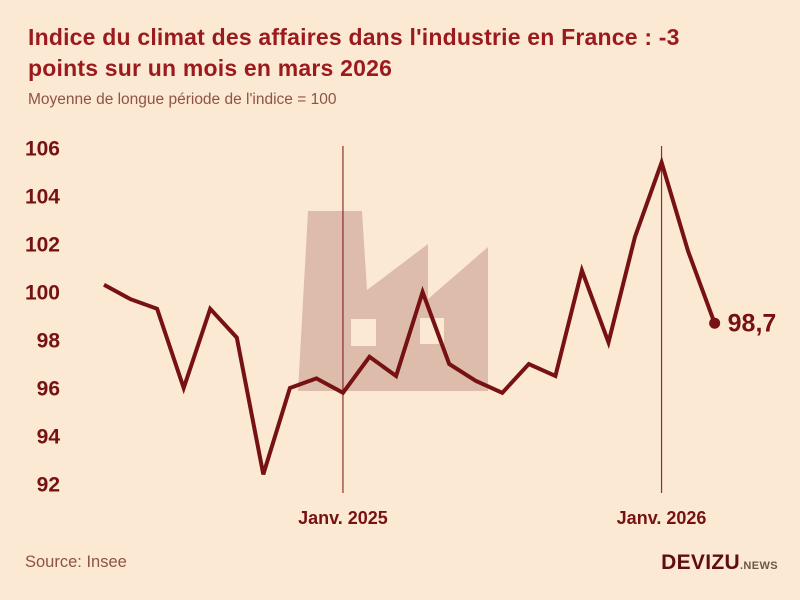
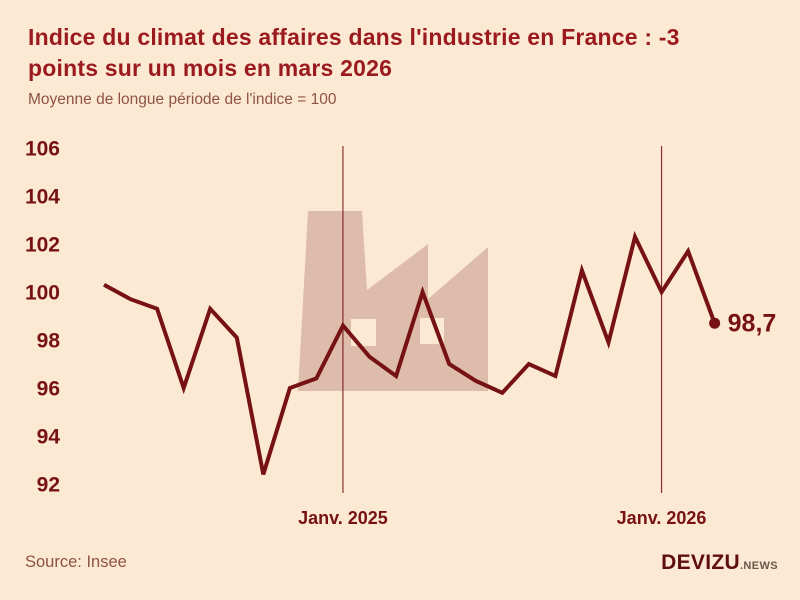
Janv. 2025: 95.8 -> 98.6
Janv. 2026: 105.4 -> 100.0
